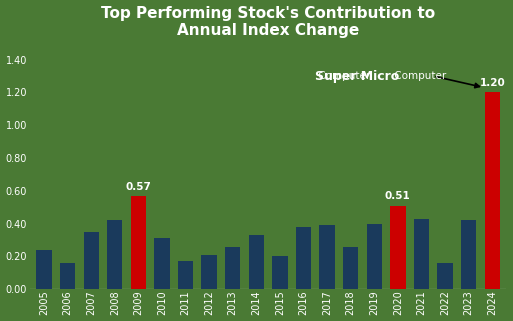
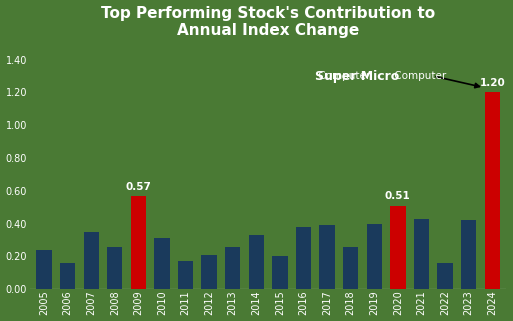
2008: 0.42 -> 0.26
